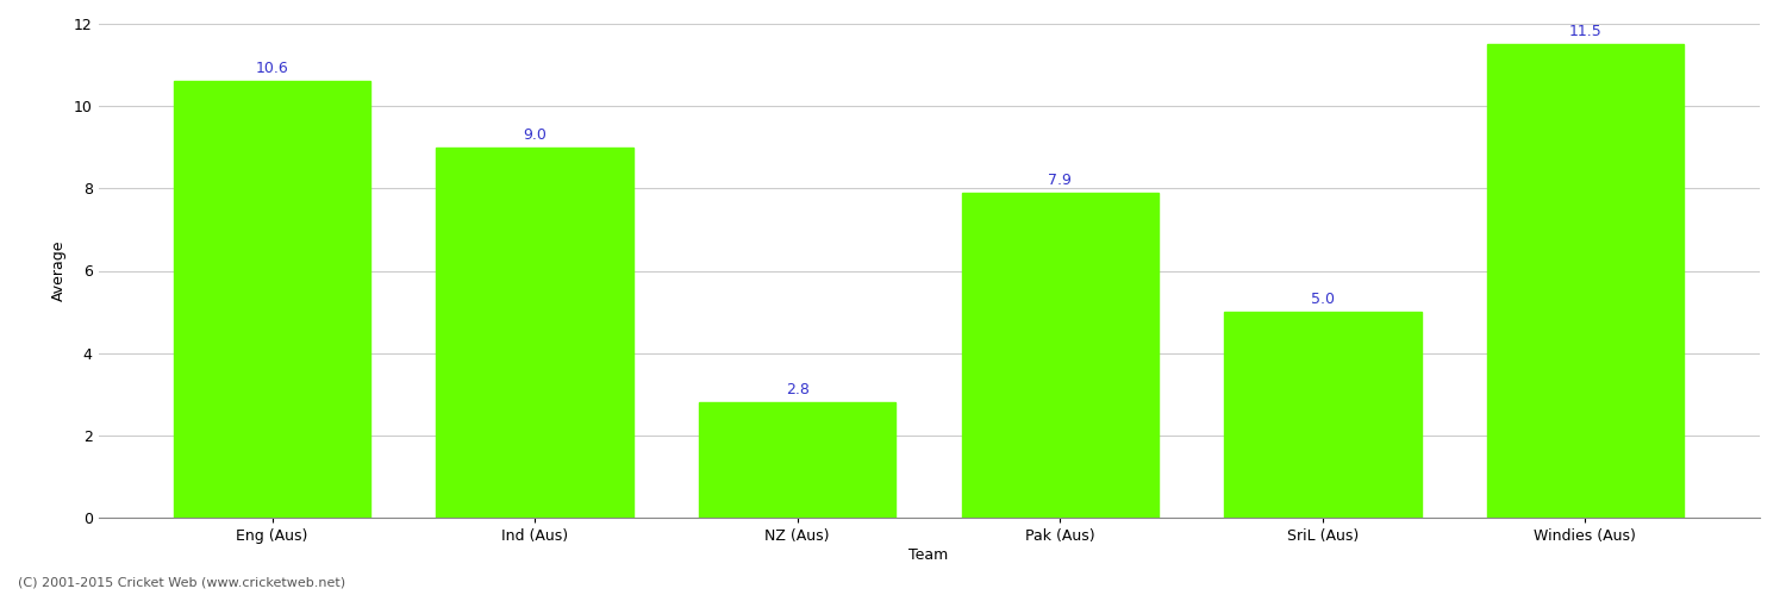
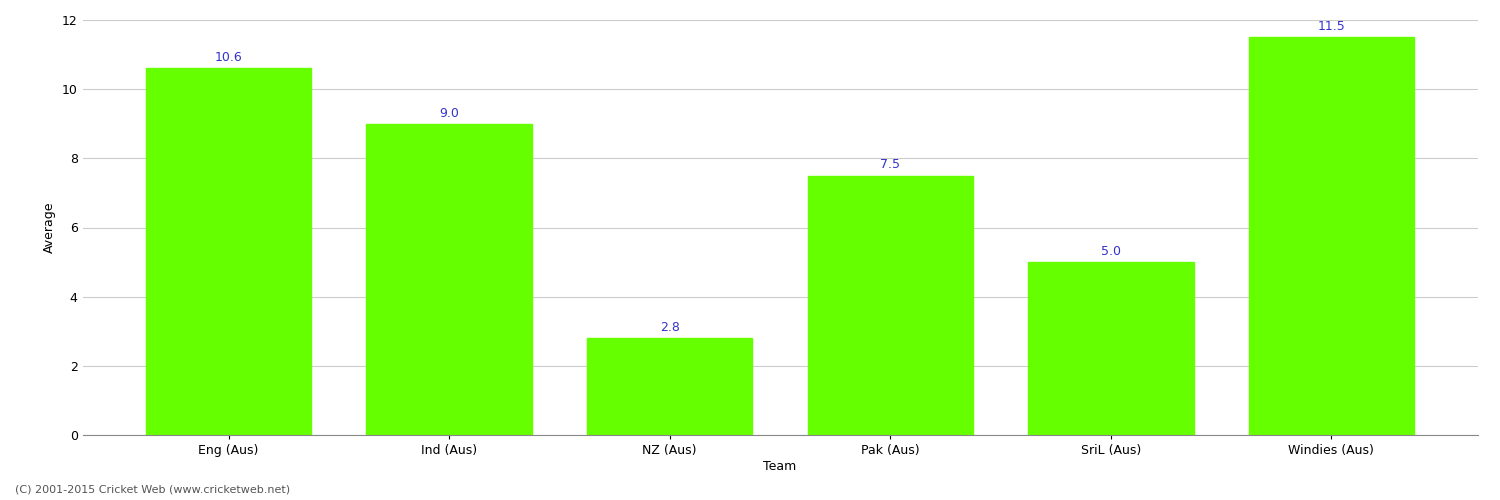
Pak (Aus): 7.9 -> 7.5
